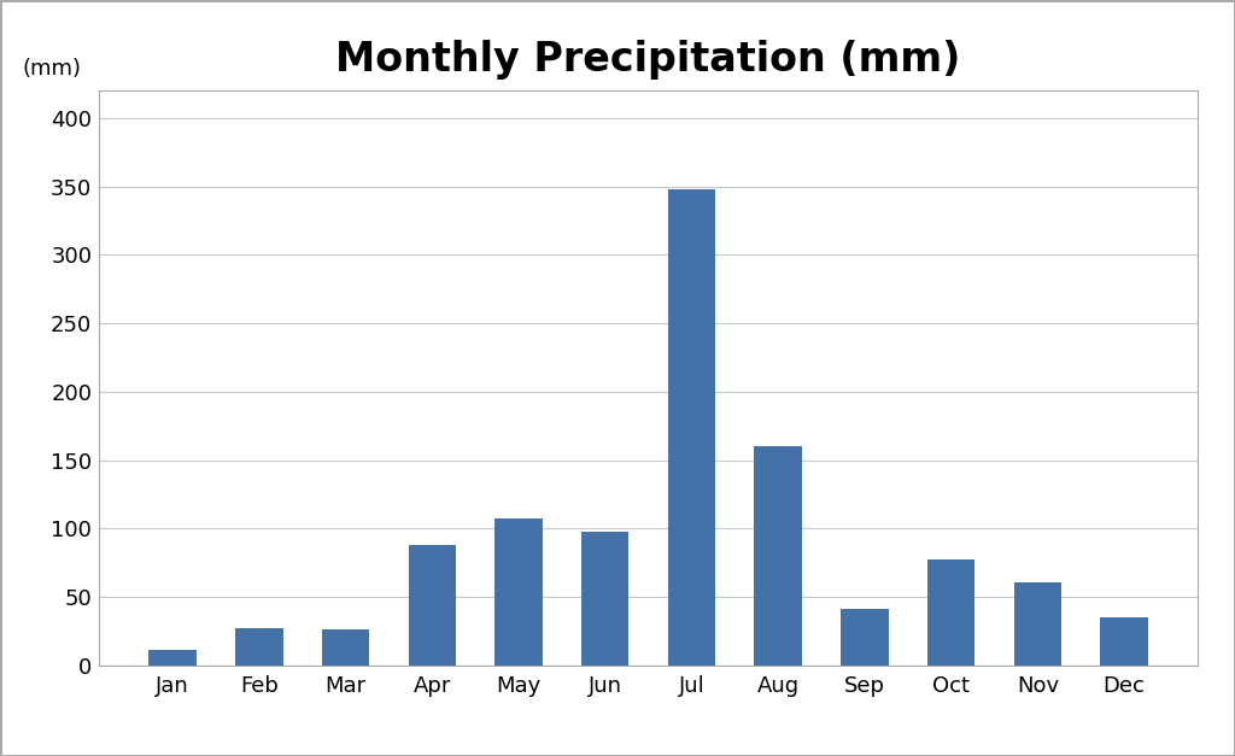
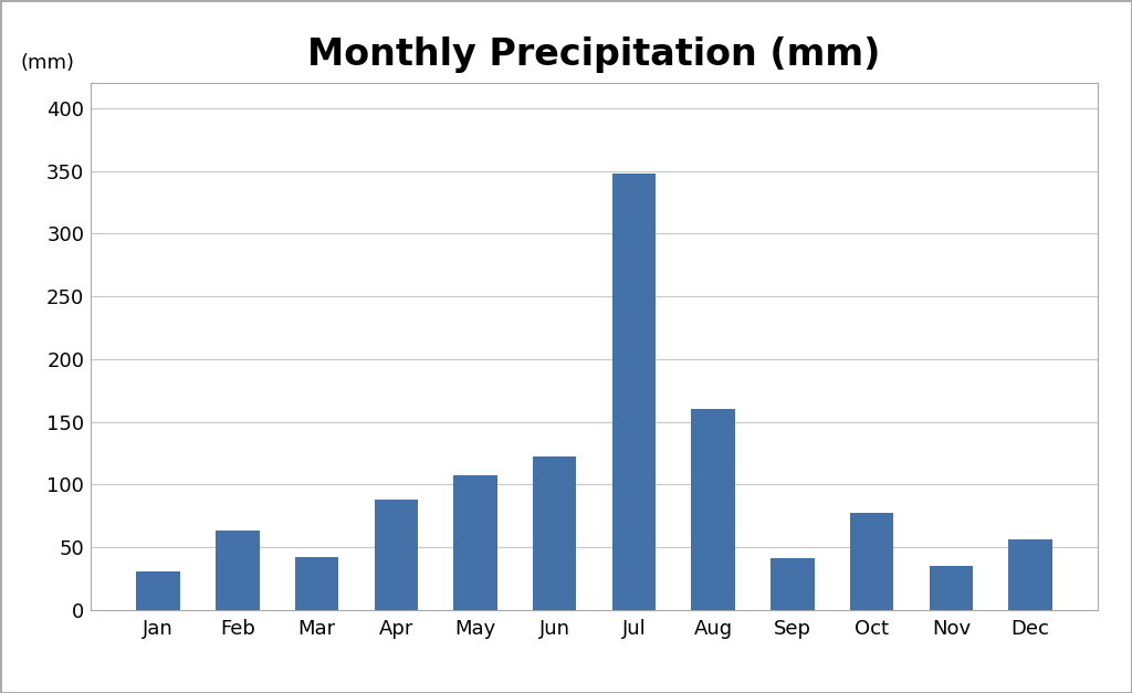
Jan: 11 -> 31
Feb: 27 -> 63
Mar: 26 -> 42
Jun: 98 -> 122
Nov: 61 -> 35
Dec: 35 -> 56
